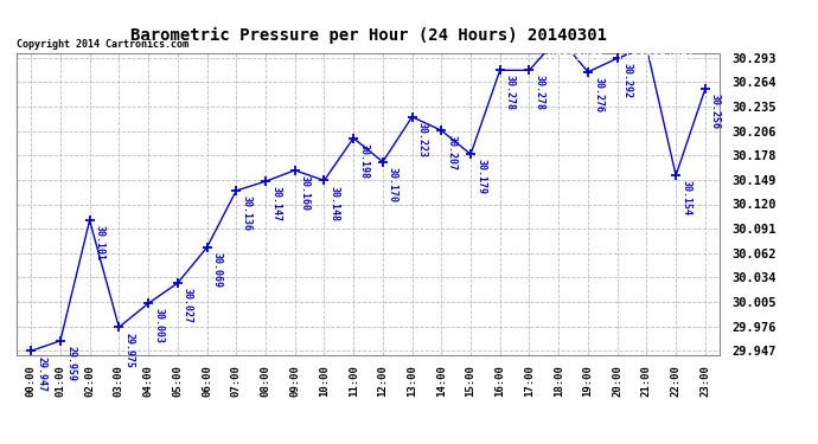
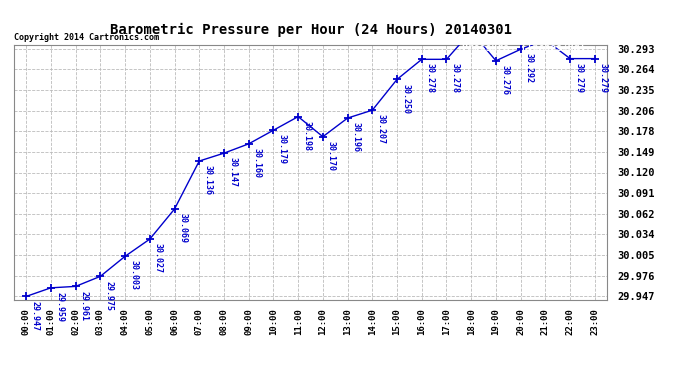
02:00: 30.101 -> 29.961
10:00: 30.148 -> 30.179
13:00: 30.223 -> 30.196
15:00: 30.179 -> 30.250
22:00: 30.154 -> 30.279
23:00: 30.256 -> 30.279
